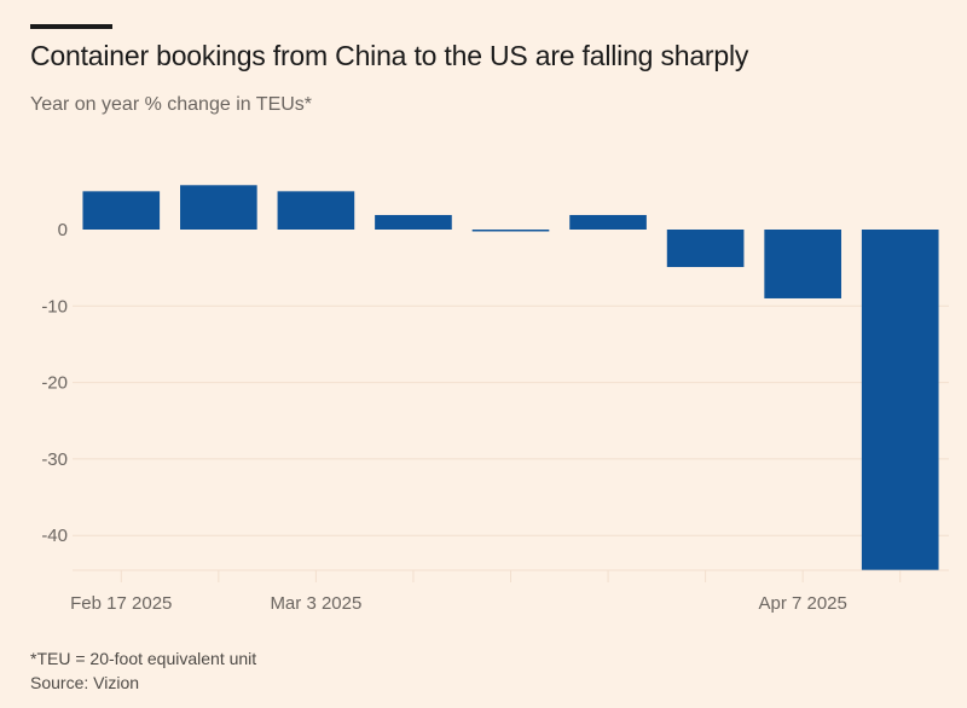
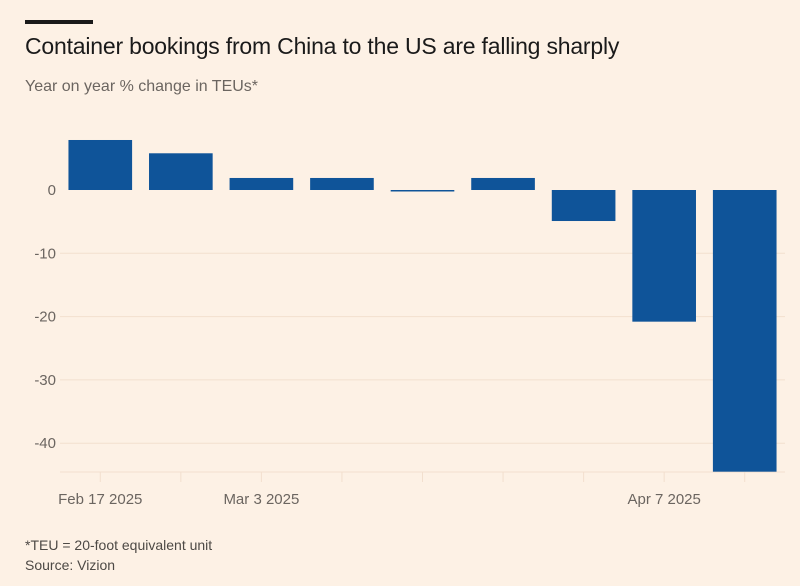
Feb 17 2025: 5 -> 8
Mar 3 2025: 5 -> 2
Apr 7 2025: -9 -> -21
